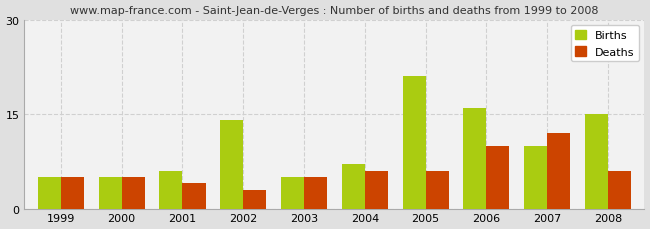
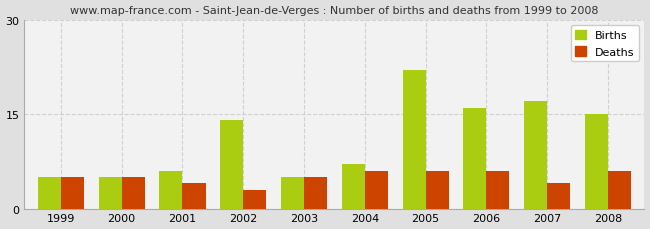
Births/2005: 21 -> 22
Deaths/2006: 10 -> 6
Births/2007: 10 -> 17
Deaths/2007: 12 -> 4
